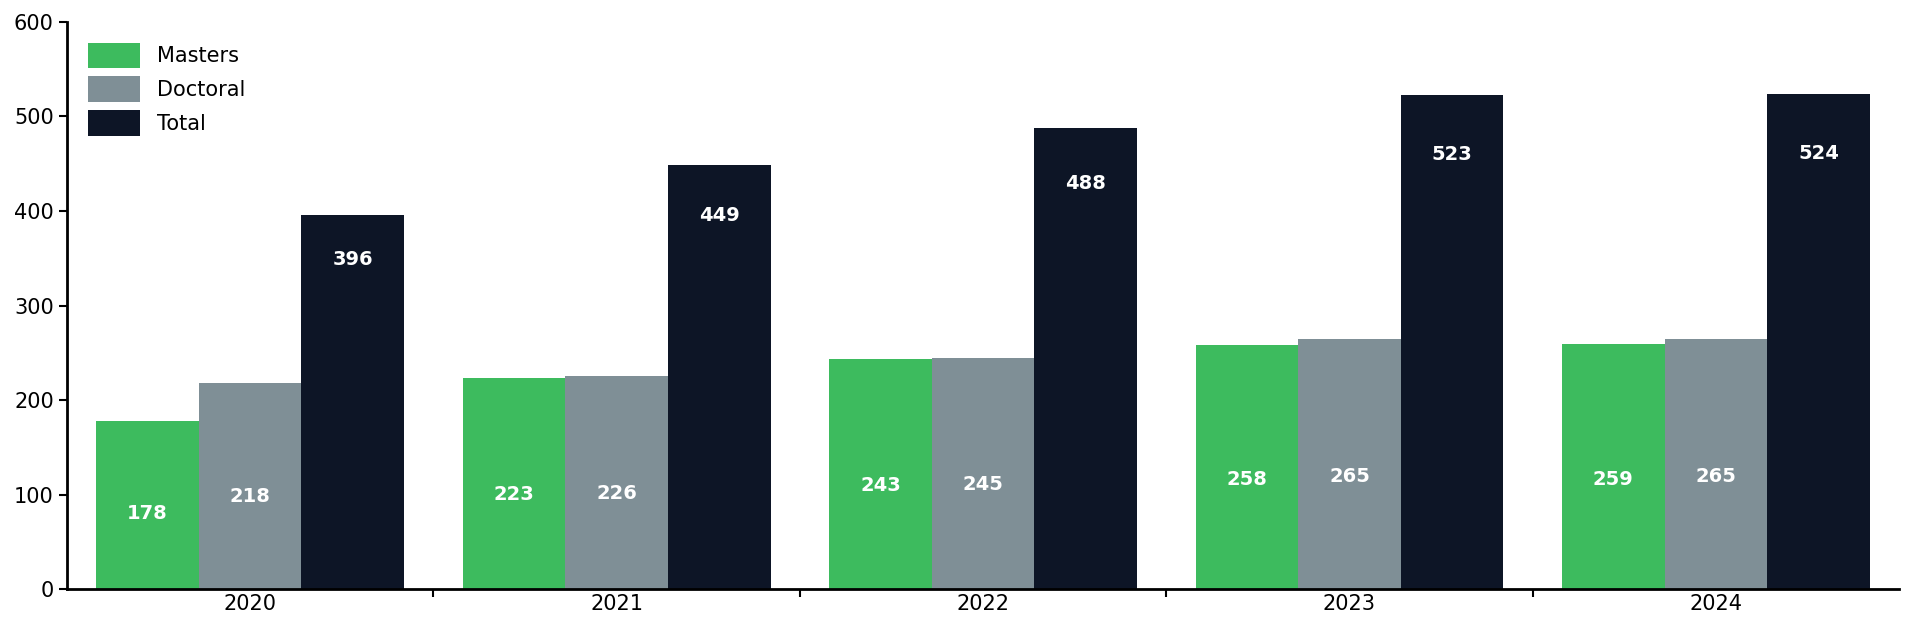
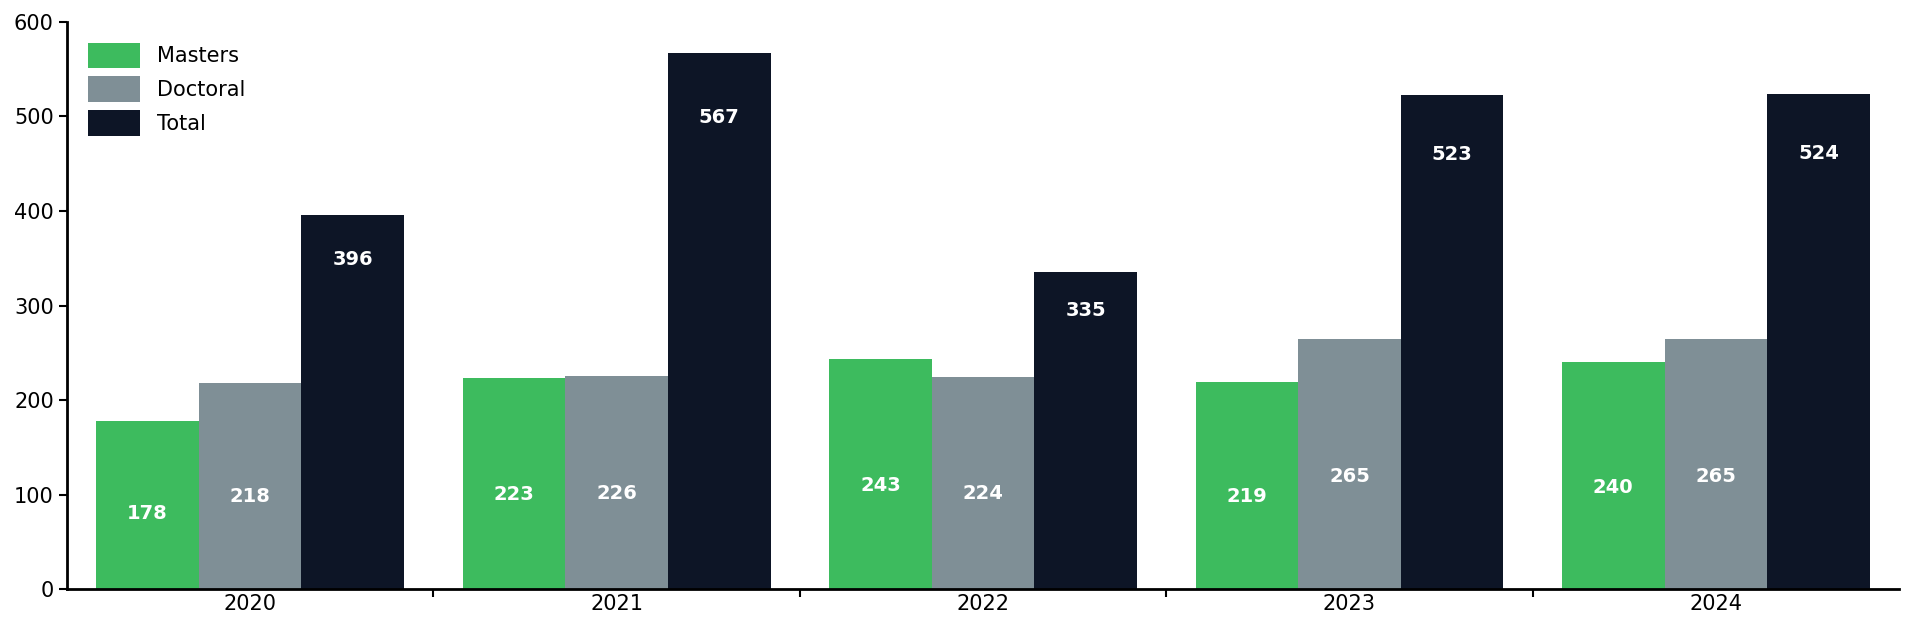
Total/2021: 449 -> 567
Doctoral/2022: 245 -> 224
Total/2022: 488 -> 335
Masters/2023: 258 -> 219
Masters/2024: 259 -> 240
